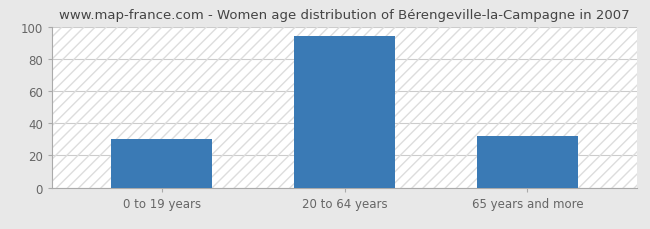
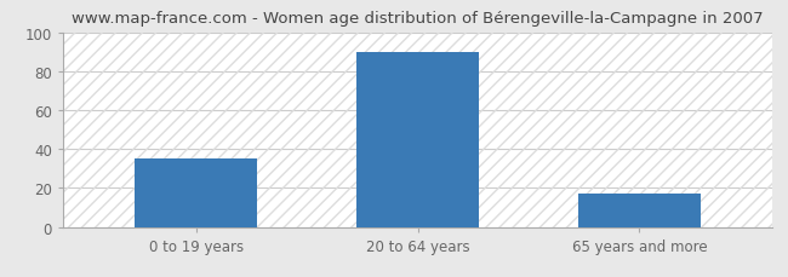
0 to 19 years: 30 -> 35
20 to 64 years: 94 -> 90
65 years and more: 32 -> 17
